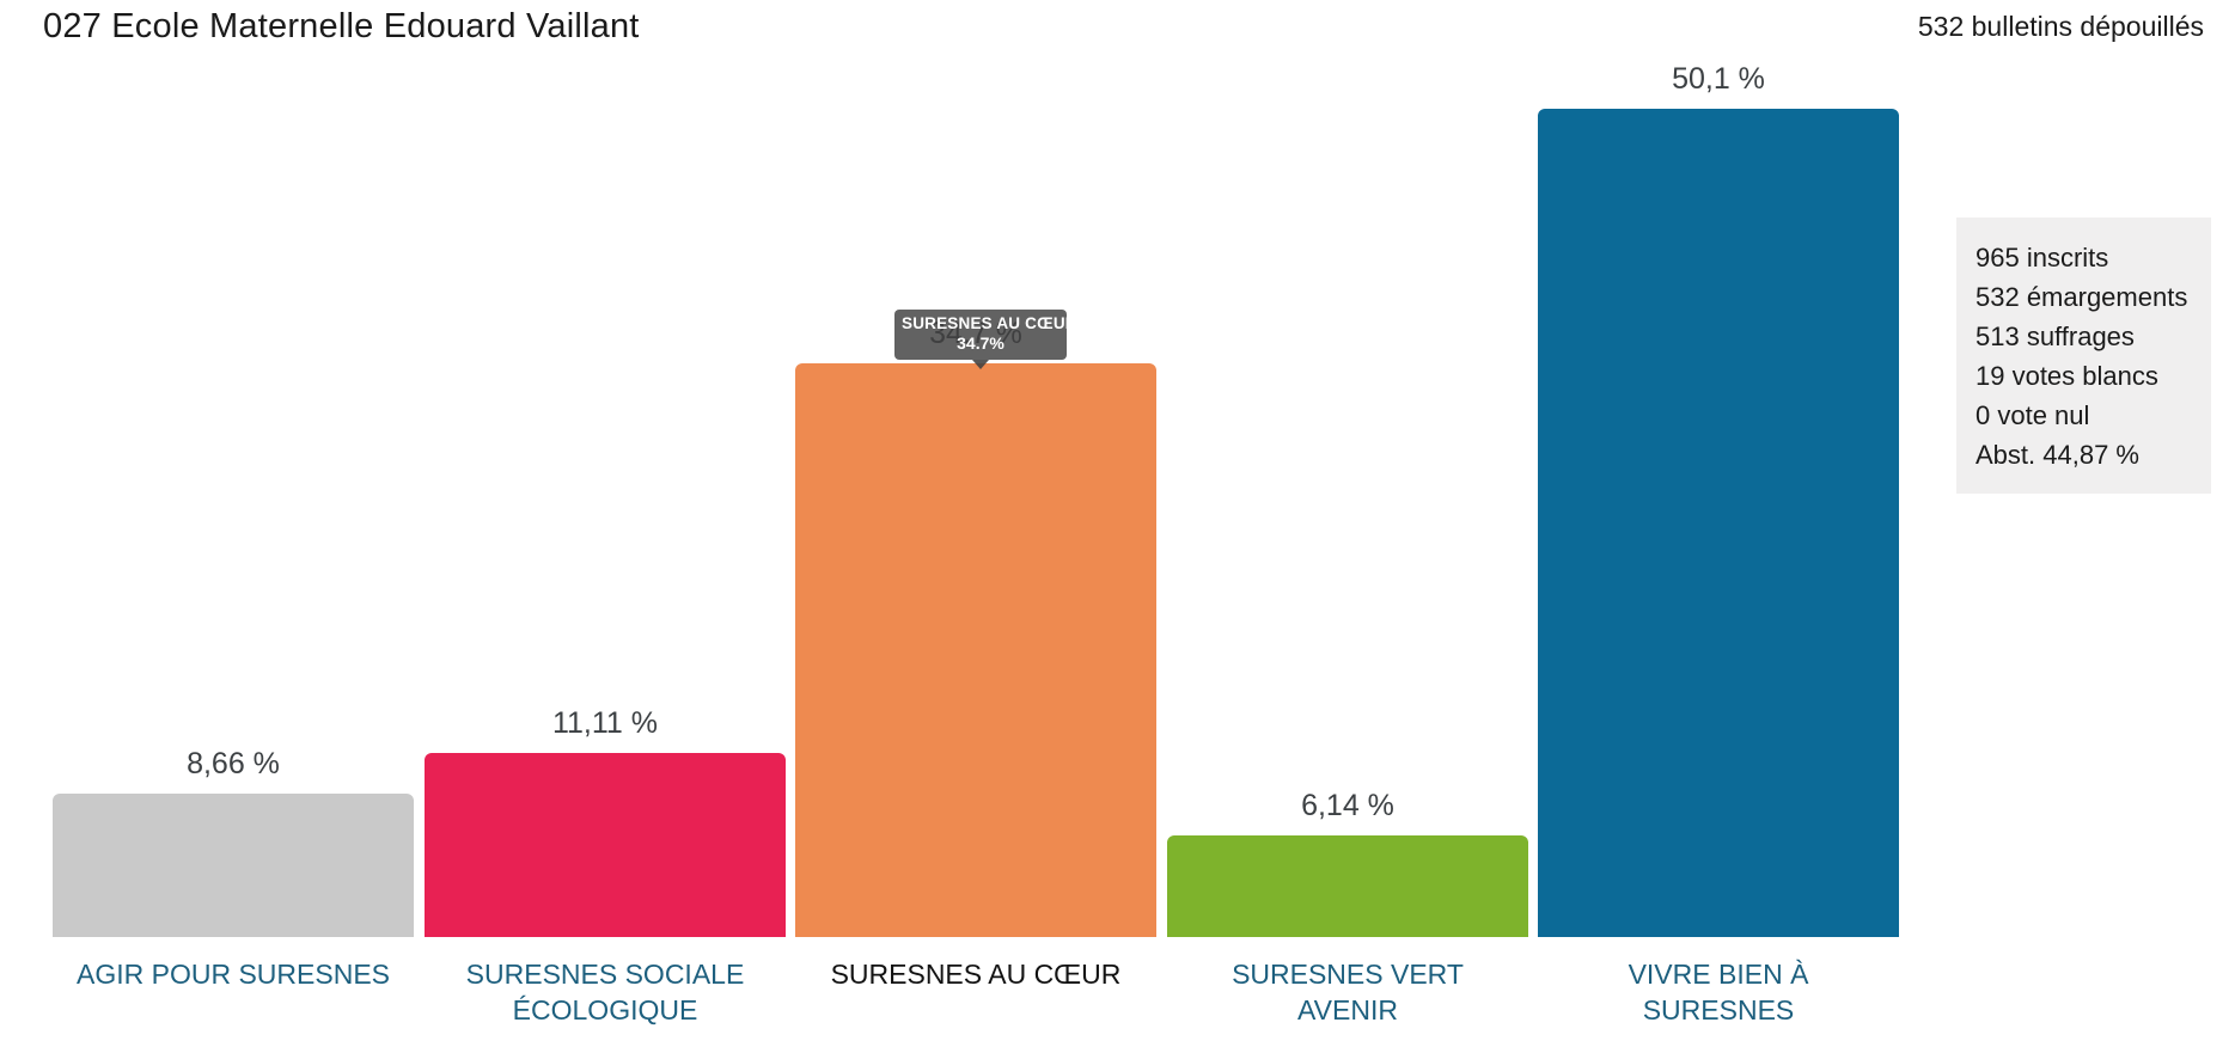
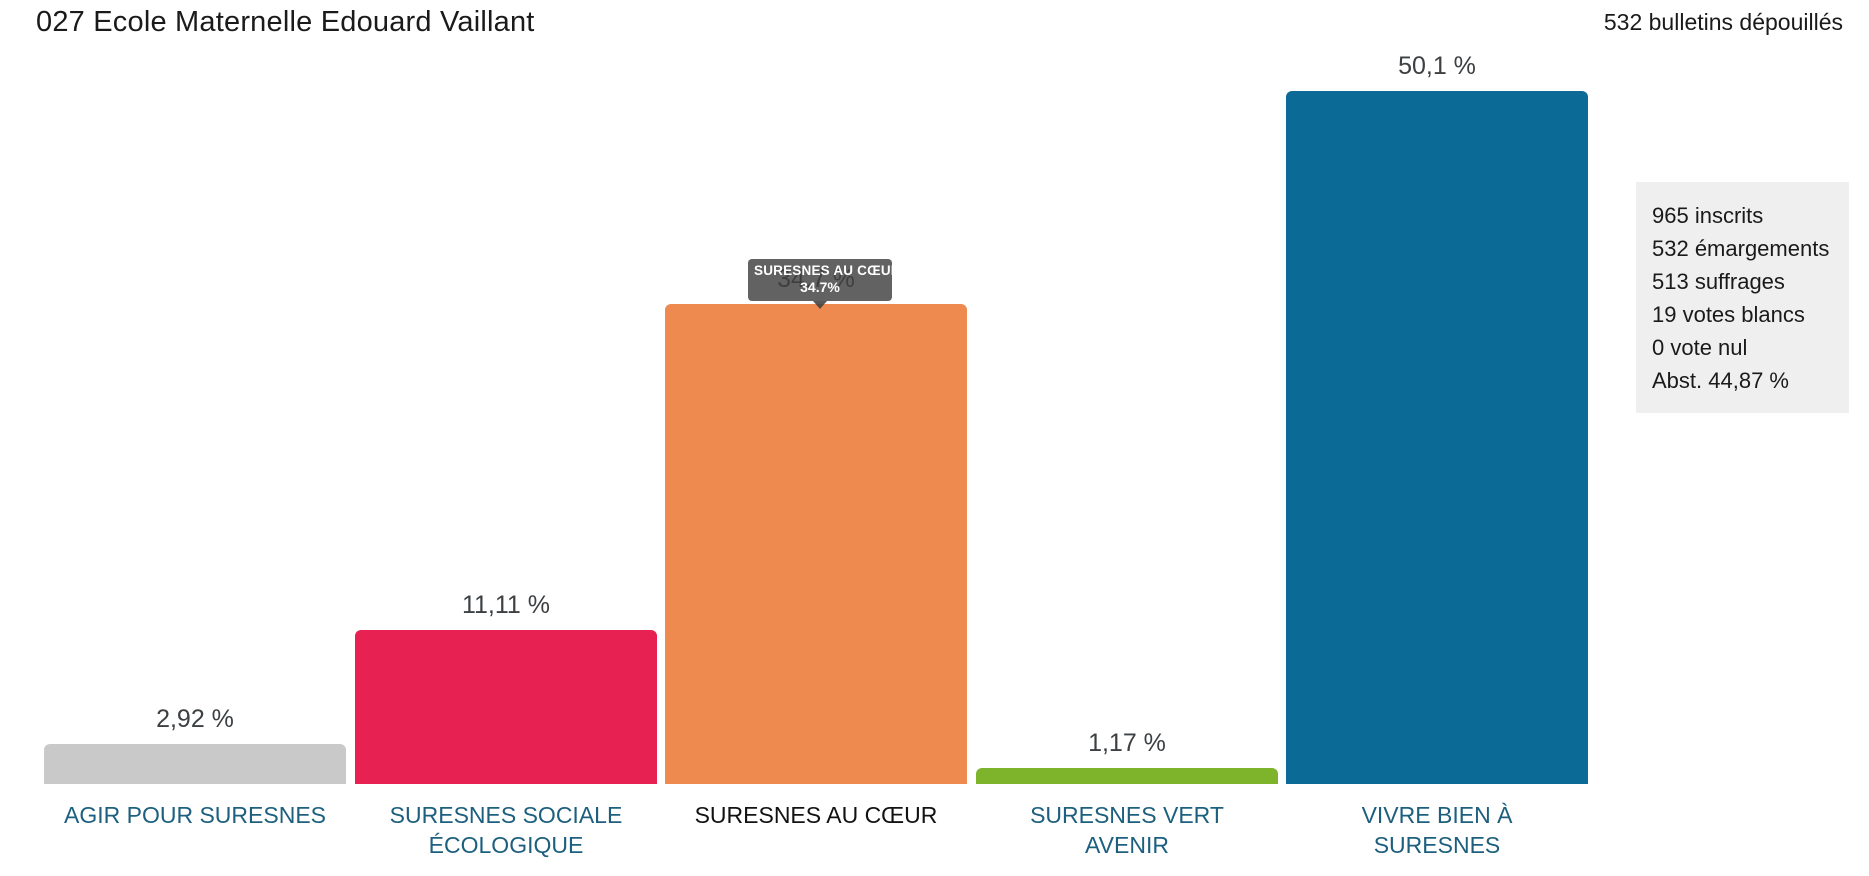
AGIR POUR SURESNES: 8,66 -> 2,92
SURESNES VERT AVENIR: 6,14 -> 1,17
